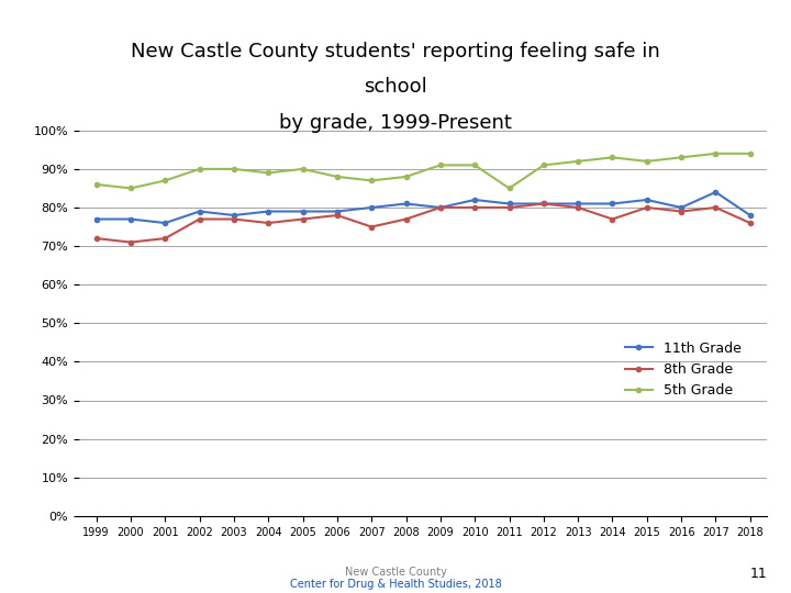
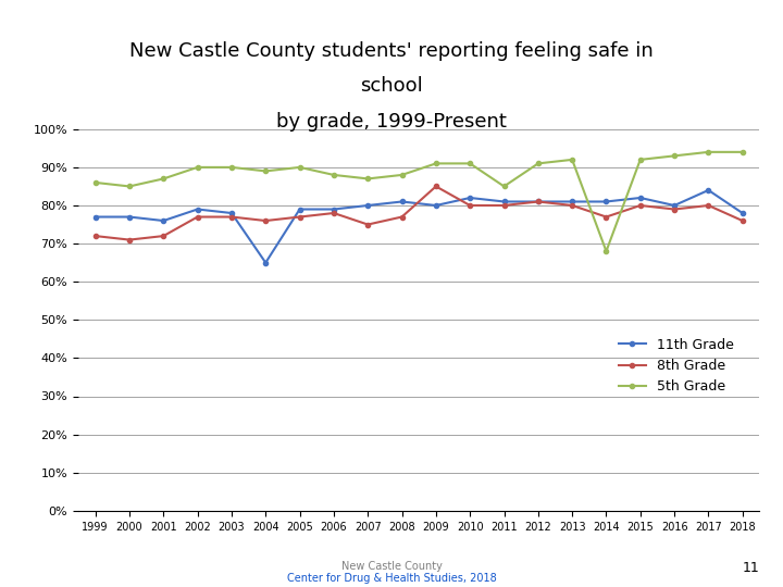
11th Grade/2004: 79% -> 65%
8th Grade/2009: 80% -> 85%
5th Grade/2014: 93% -> 68%
